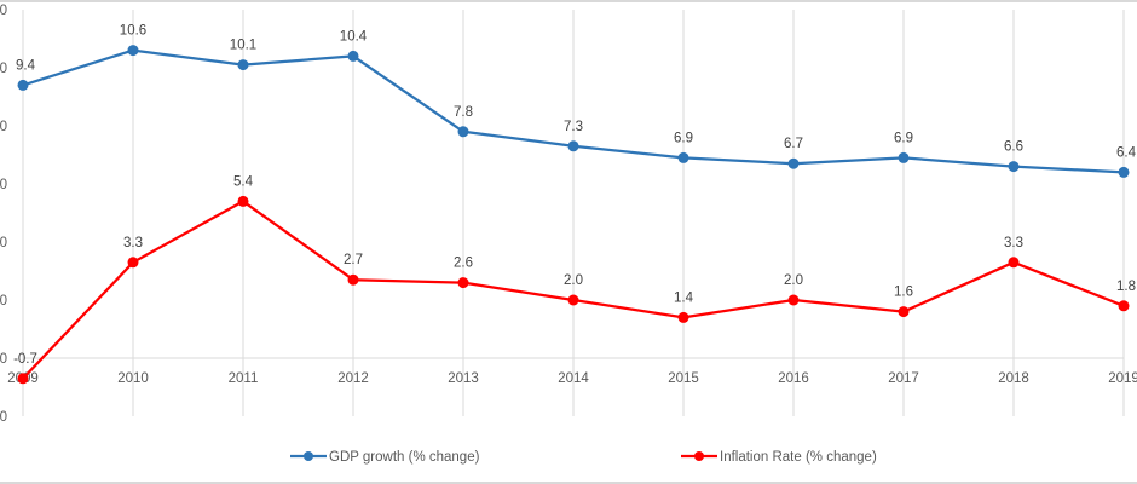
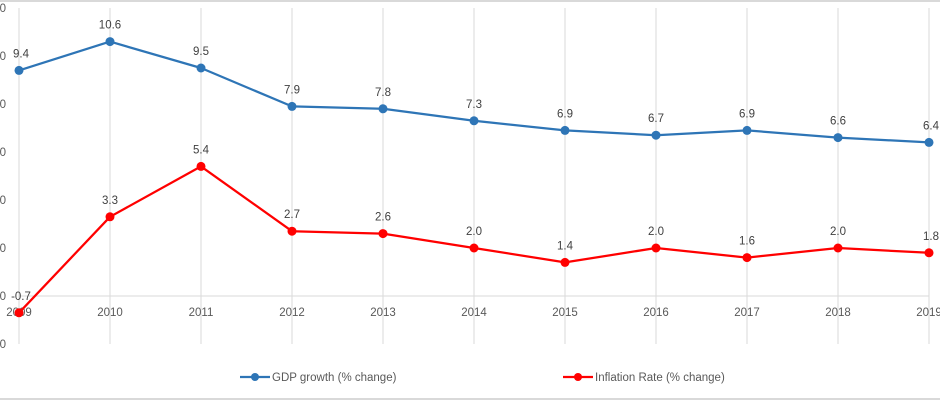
GDP growth (% change)/2011: 10.1 -> 9.5
GDP growth (% change)/2012: 10.4 -> 7.9
Inflation Rate (% change)/2018: 3.3 -> 2.0
